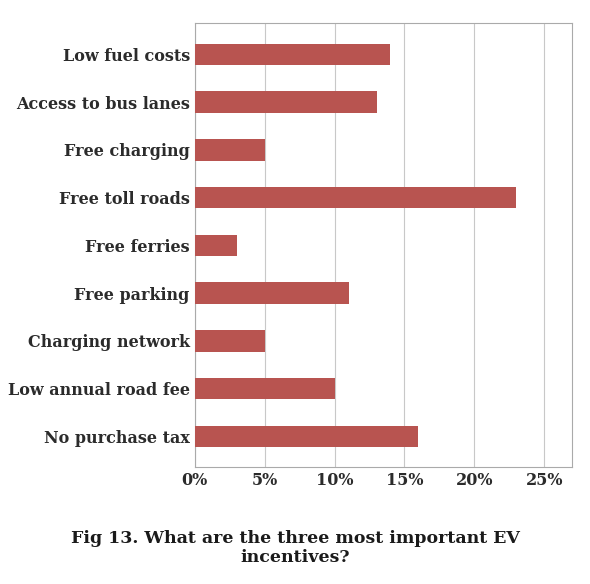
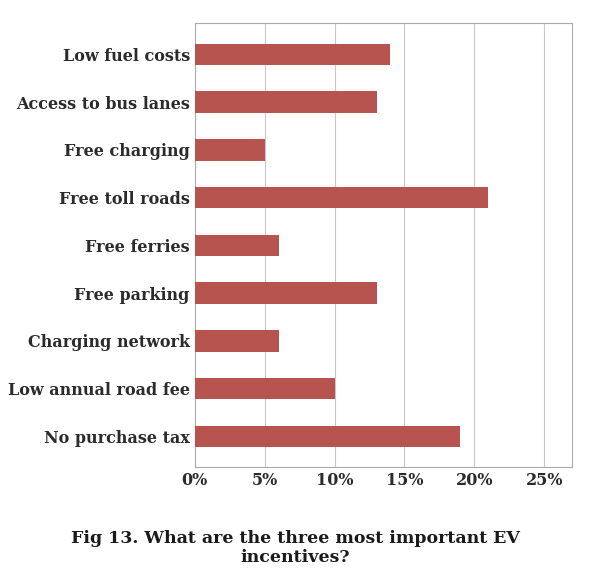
Free toll roads: 23% -> 21%
Free ferries: 3% -> 6%
Free parking: 11% -> 13%
Charging network: 5% -> 6%
No purchase tax: 16% -> 19%
